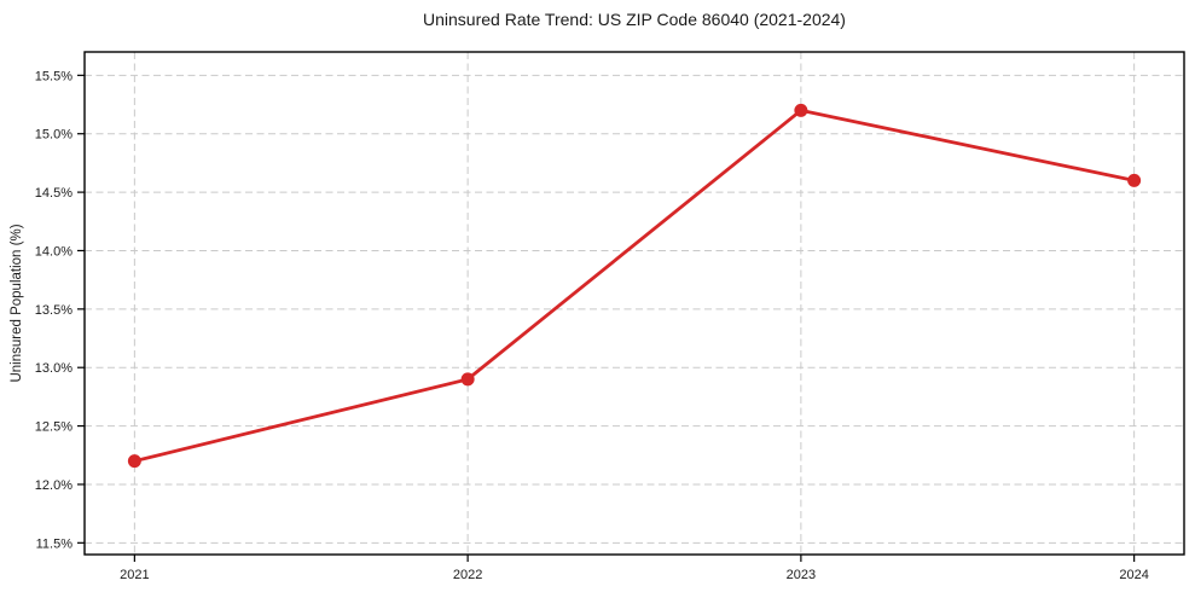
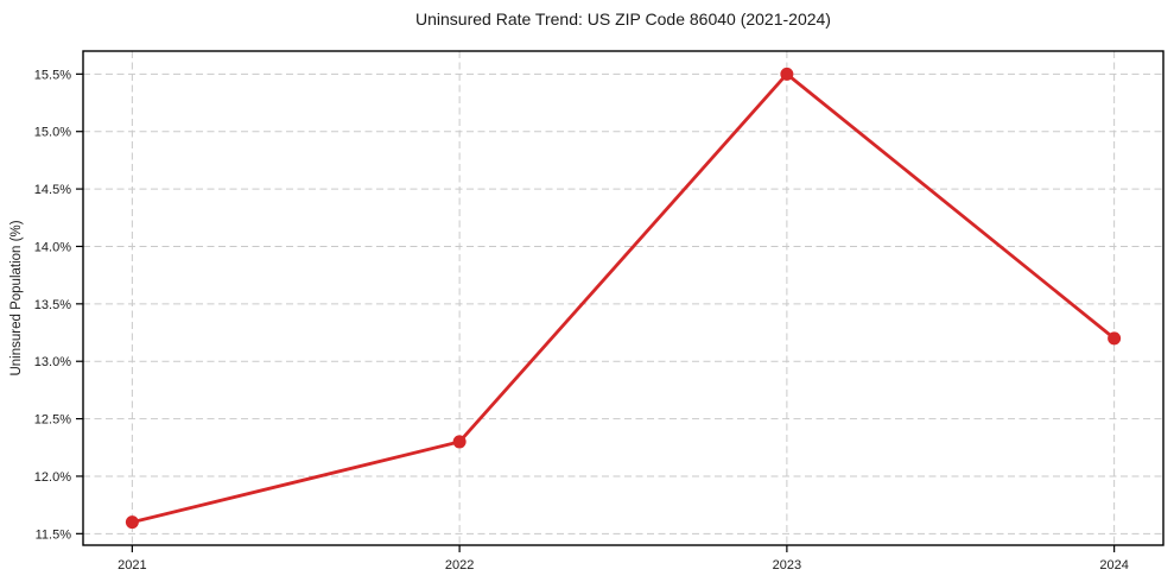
2021: 12.2% -> 11.6%
2022: 12.9% -> 12.3%
2023: 15.2% -> 15.5%
2024: 14.6% -> 13.2%
